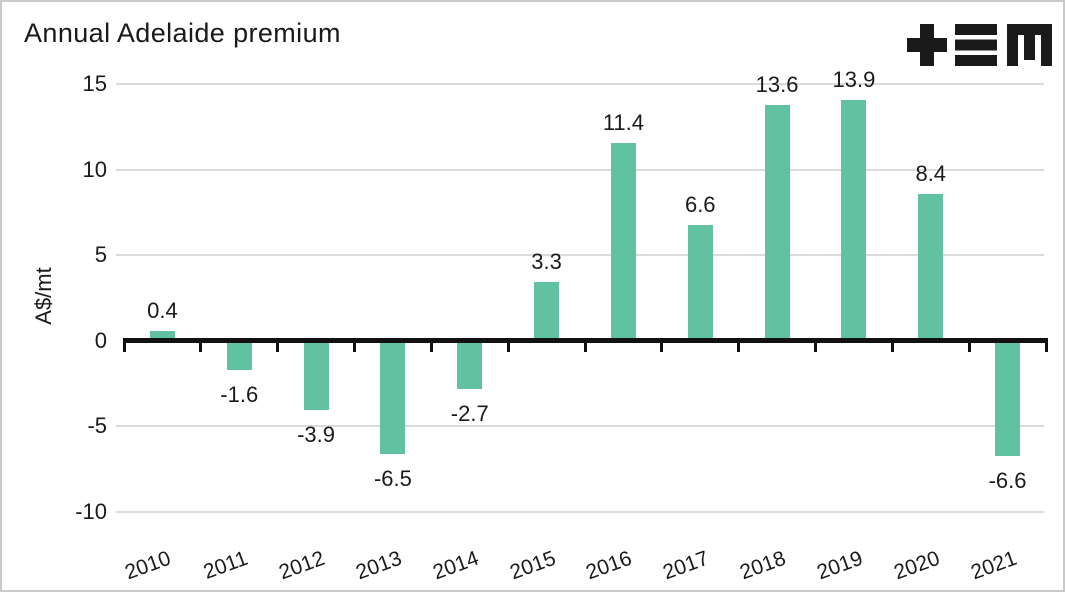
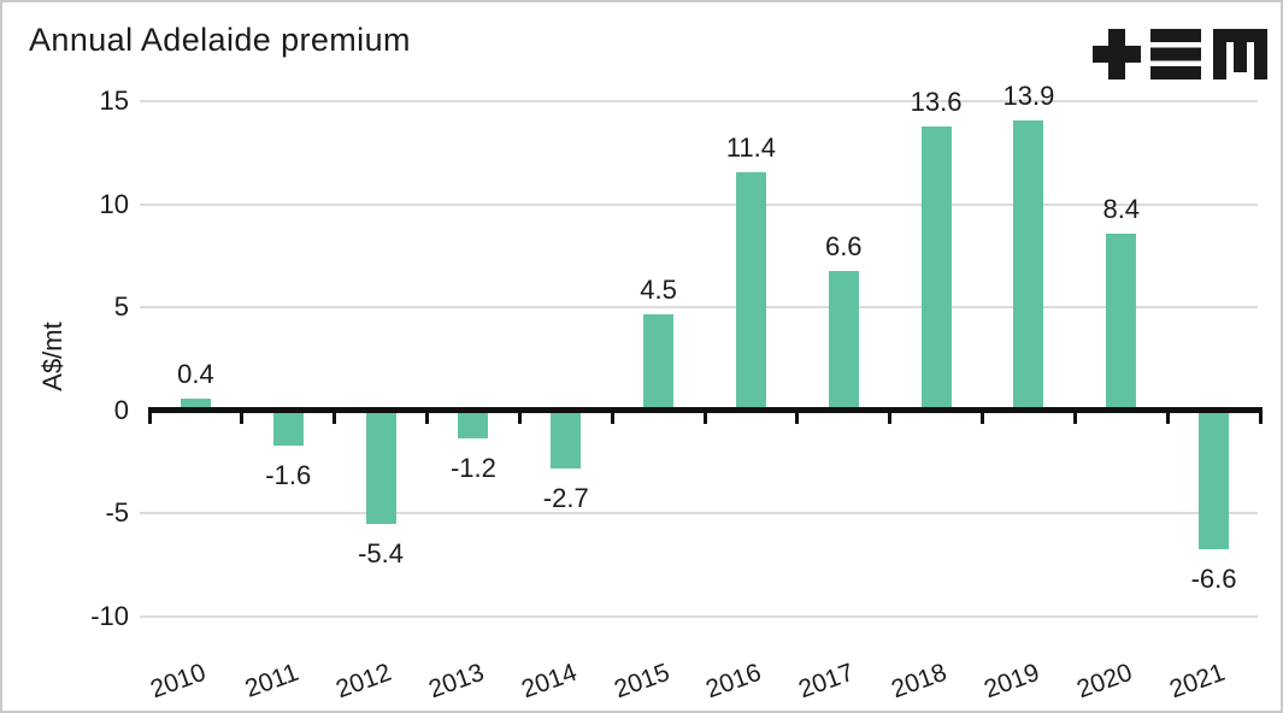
2012: -3.9 -> -5.4
2013: -6.5 -> -1.2
2015: 3.3 -> 4.5
